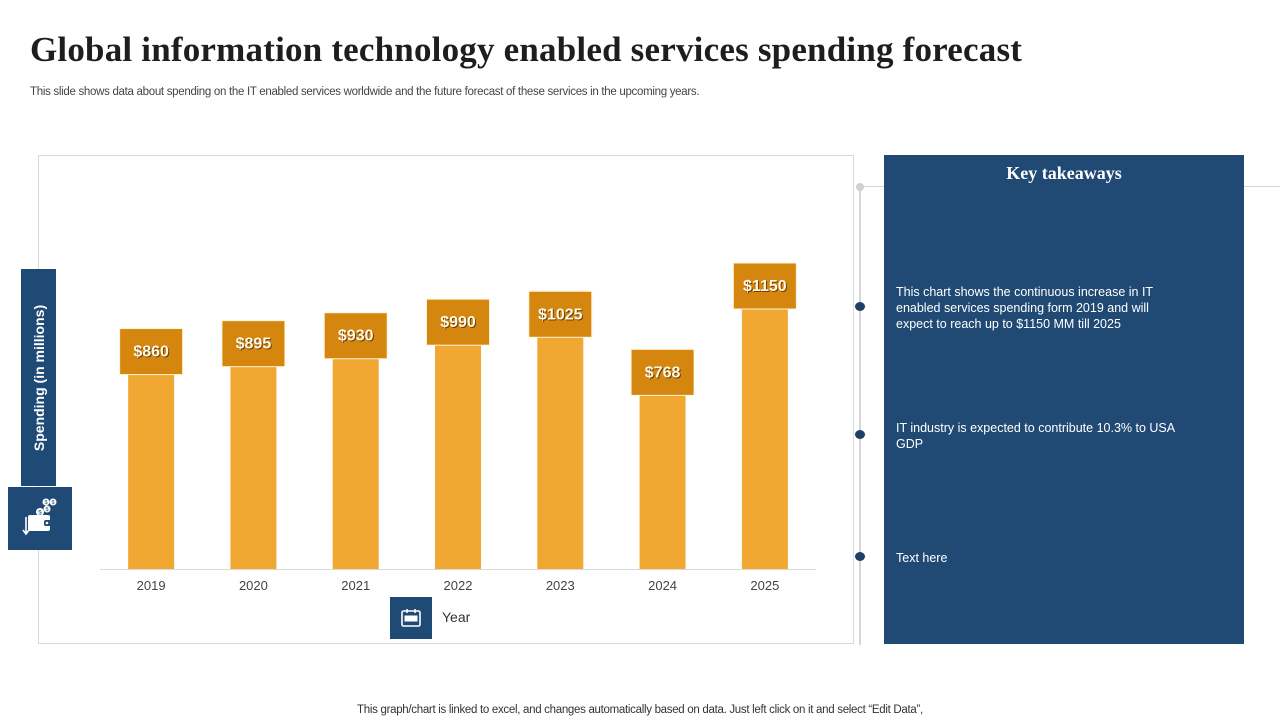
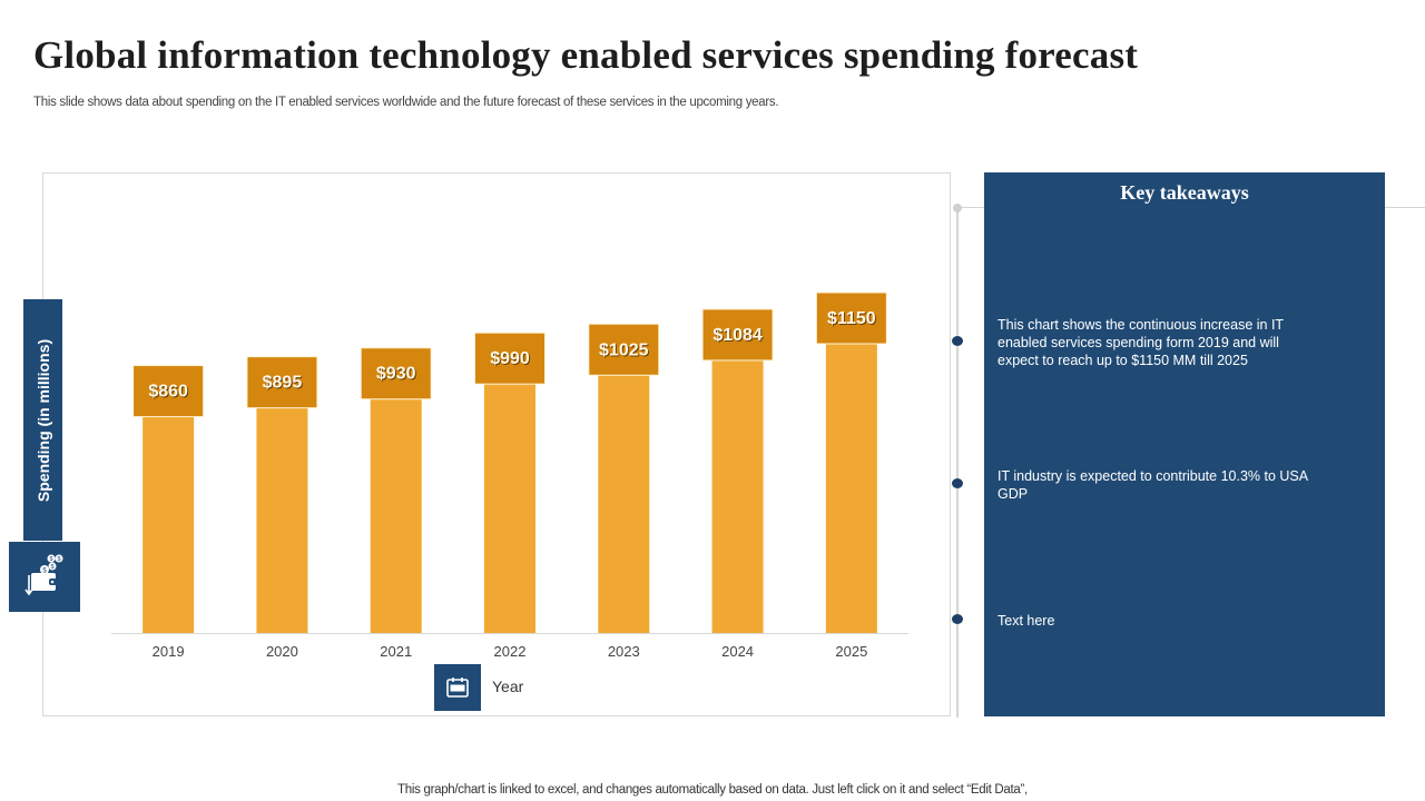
2024: $768 -> $1084
